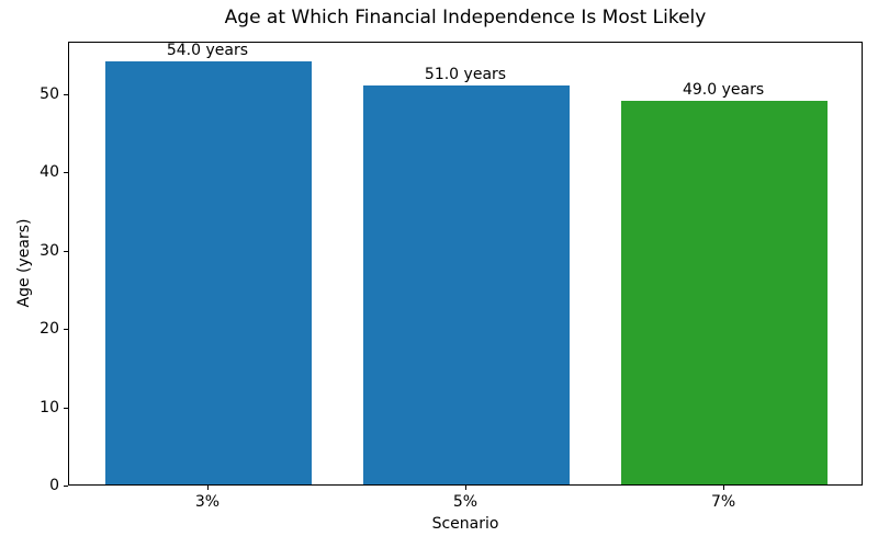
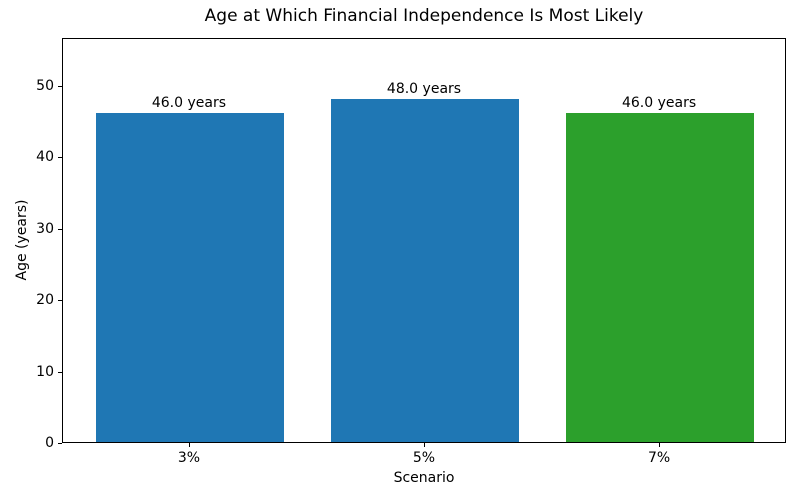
3%: 54.0 -> 46.0
5%: 51.0 -> 48.0
7%: 49.0 -> 46.0
